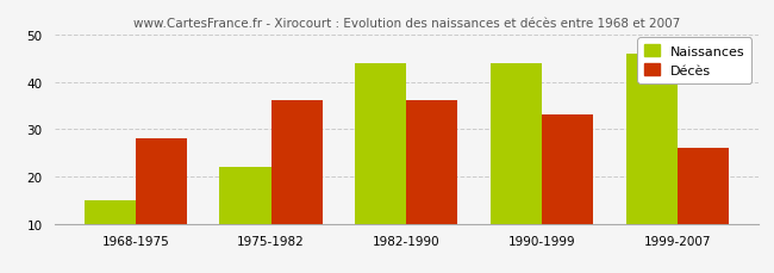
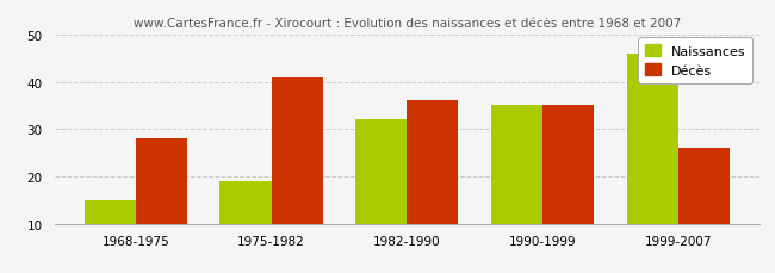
Naissances/1975-1982: 22 -> 19
Décès/1975-1982: 36 -> 41
Naissances/1982-1990: 44 -> 32
Naissances/1990-1999: 44 -> 35
Décès/1990-1999: 33 -> 35
